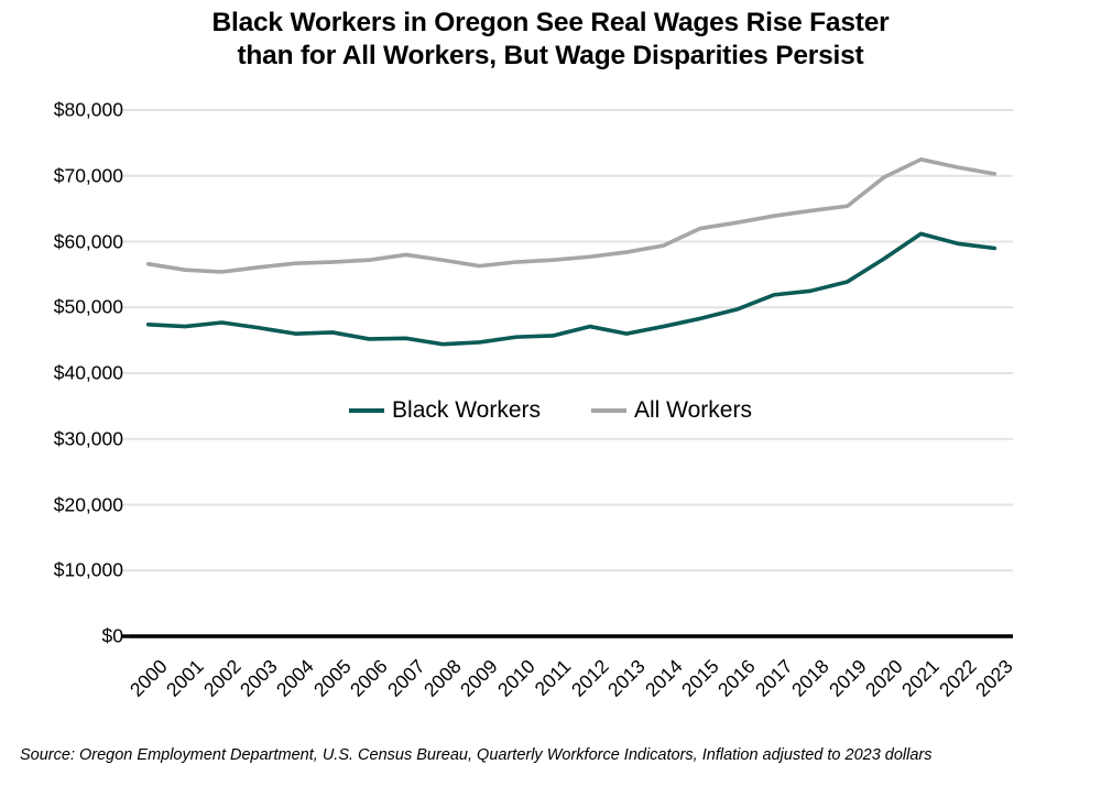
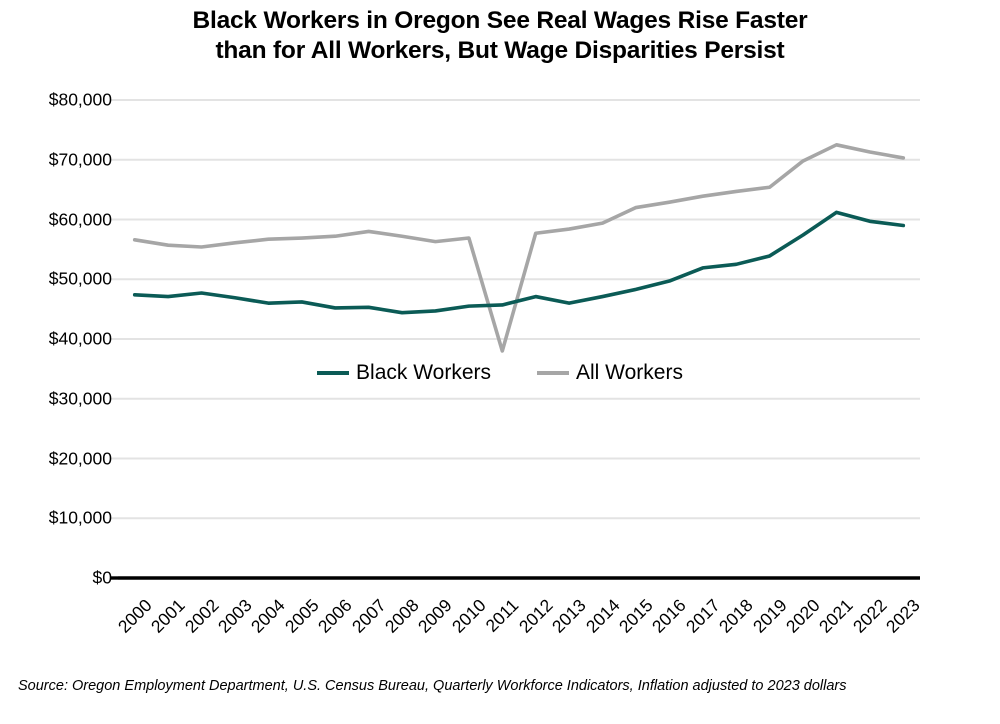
All Workers/2011: $57000 -> $38000
